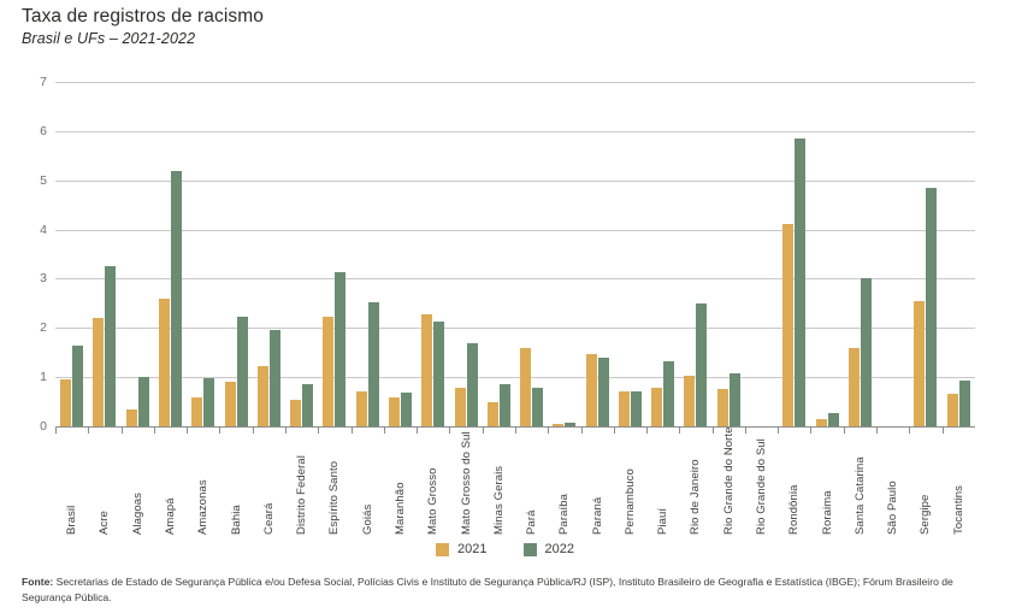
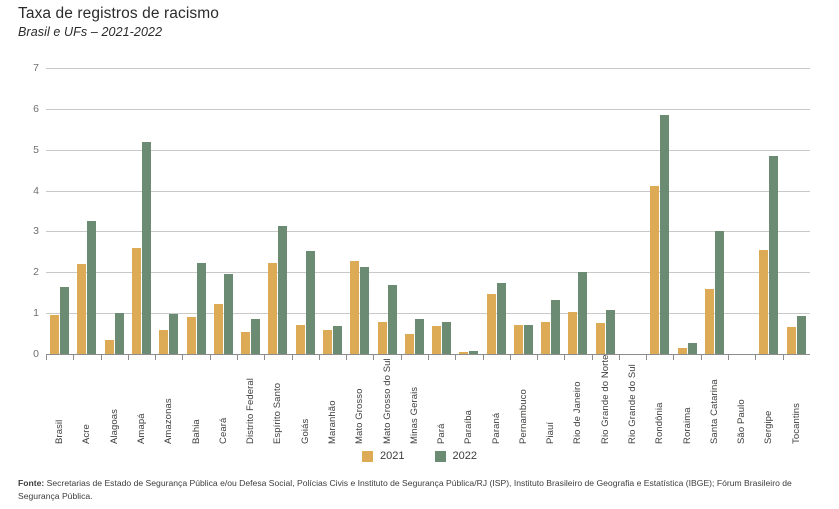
2021/Pará: 1.6 -> 0.7
2022/Paraná: 1.4 -> 1.7
2022/Rio de Janeiro: 2.5 -> 2.0
